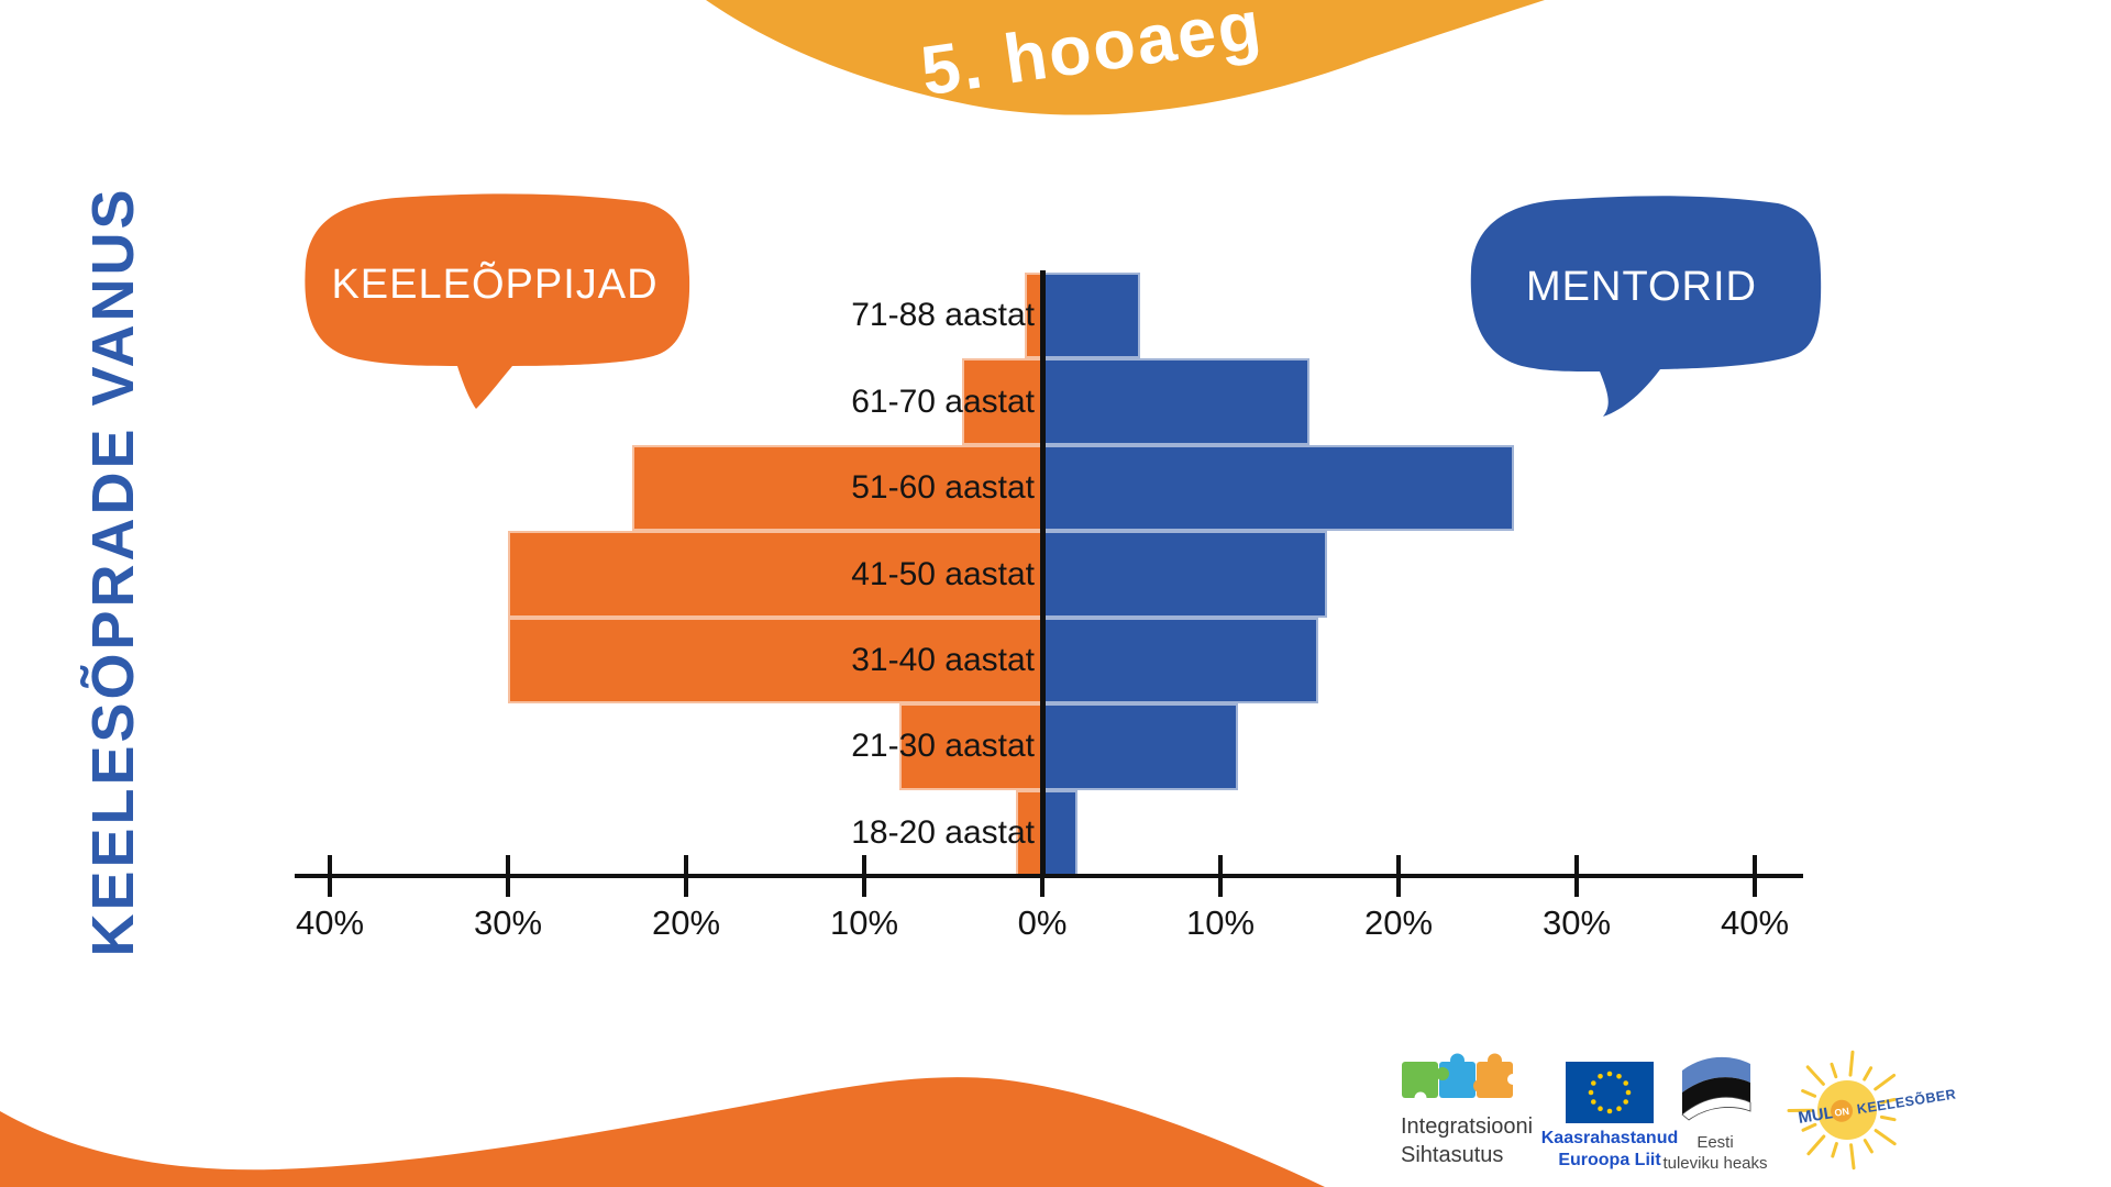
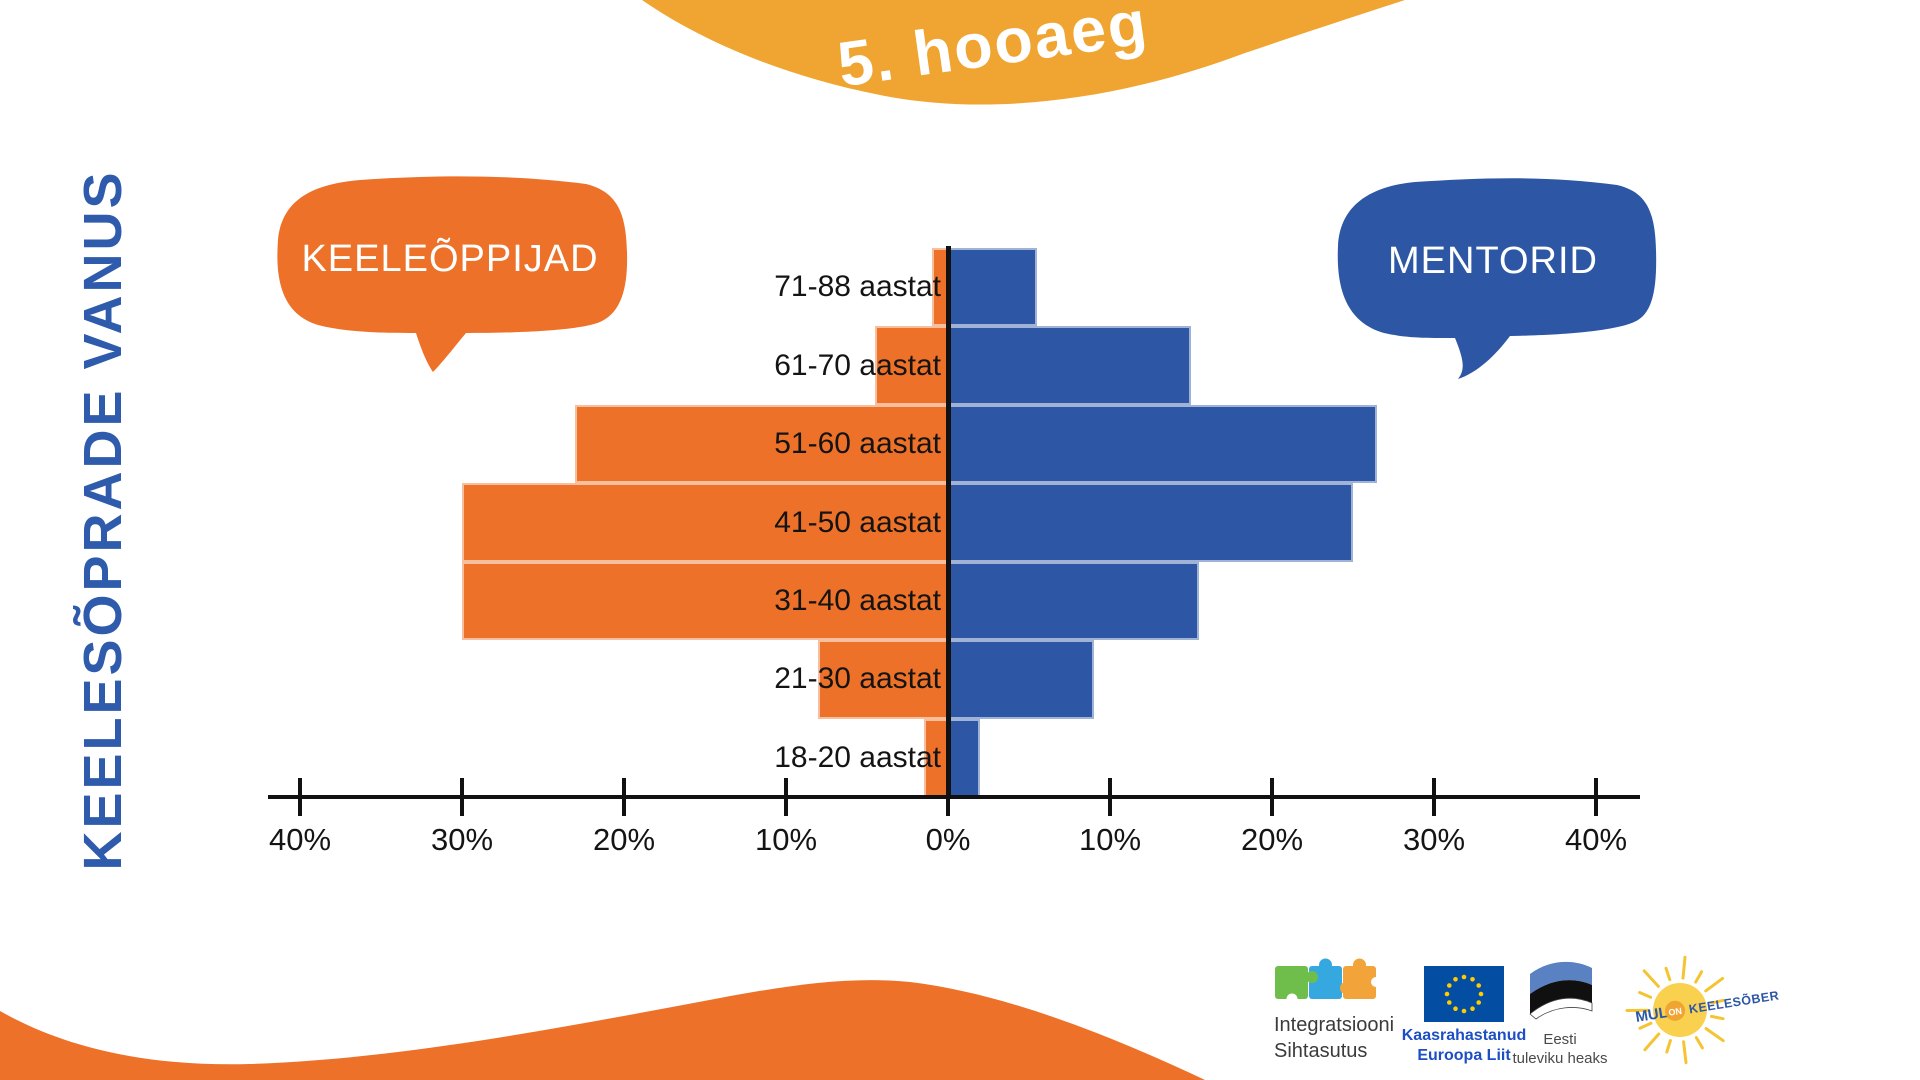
MENTORID/41-50 aastat: 16.0% -> 25.0%
MENTORID/21-30 aastat: 11.0% -> 9.0%
